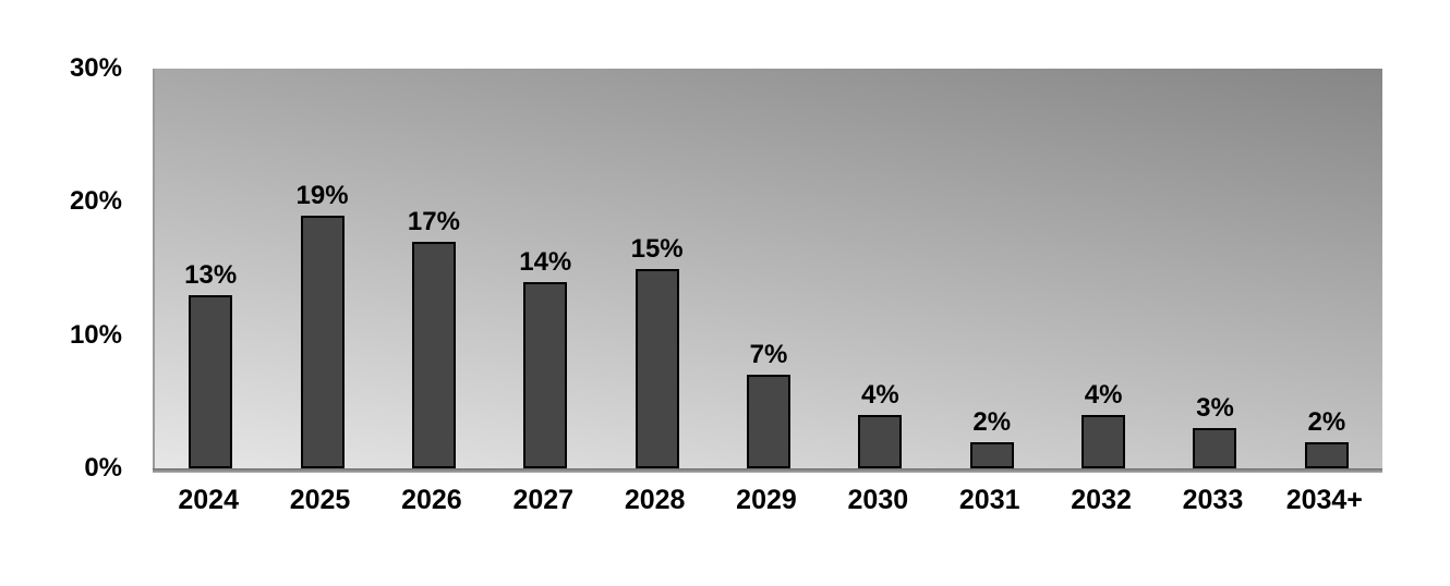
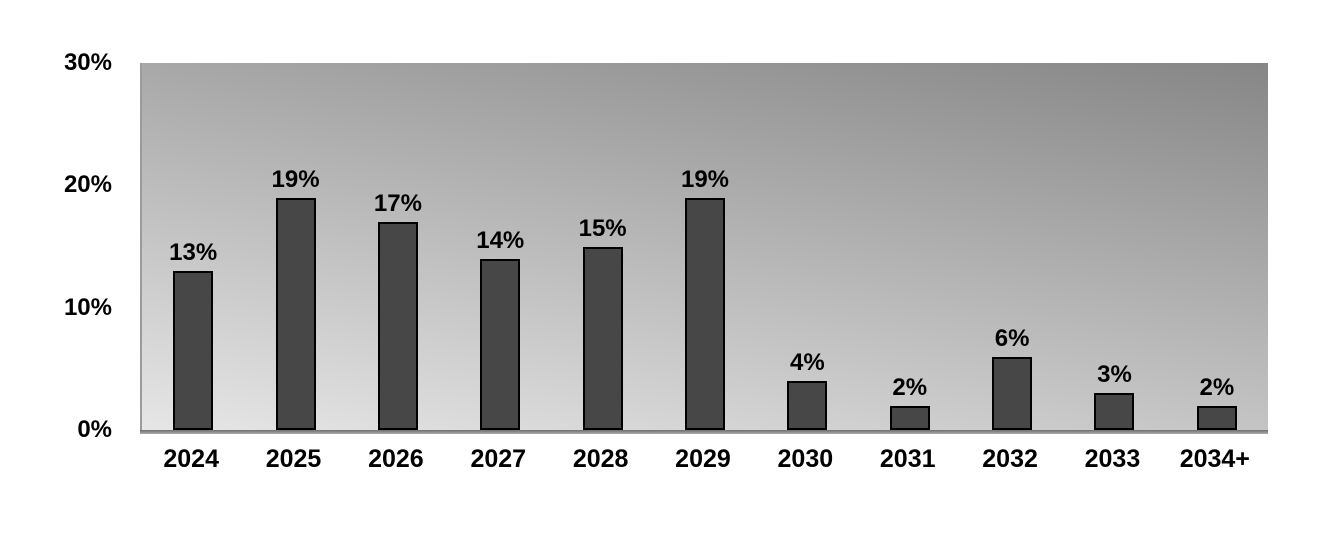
2029: 7% -> 19%
2032: 4% -> 6%
